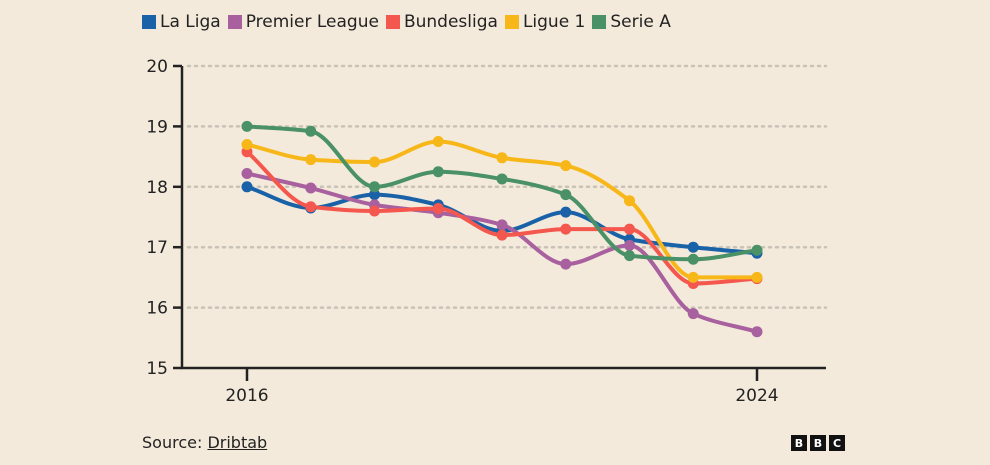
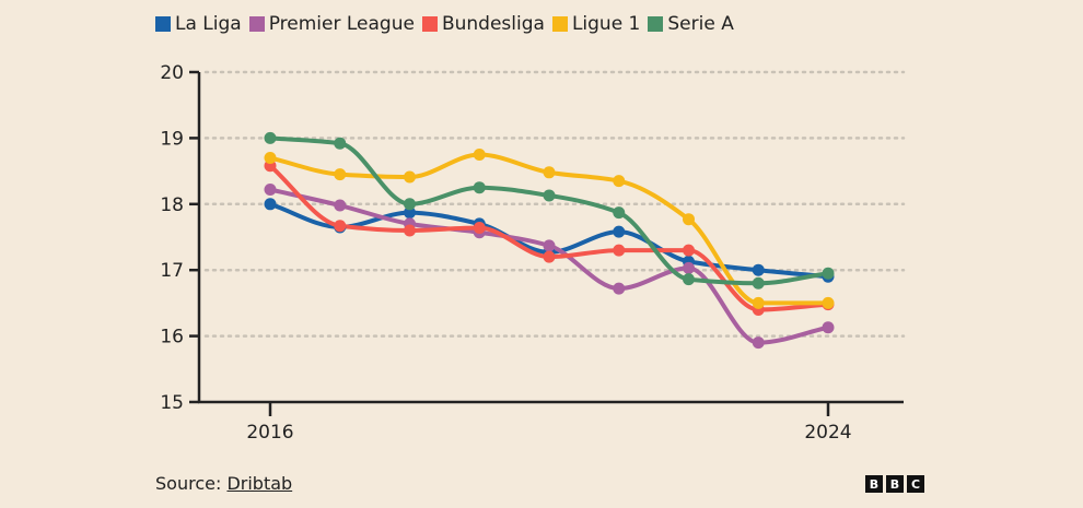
Premier League/2024: 15.6 -> 16.1
